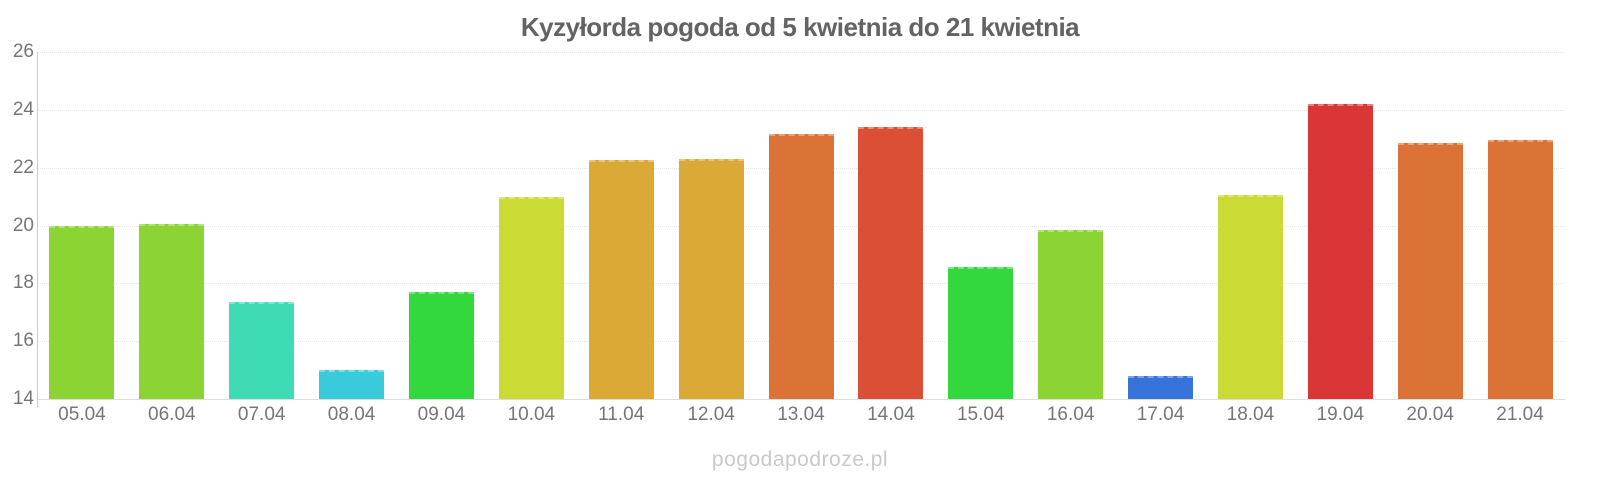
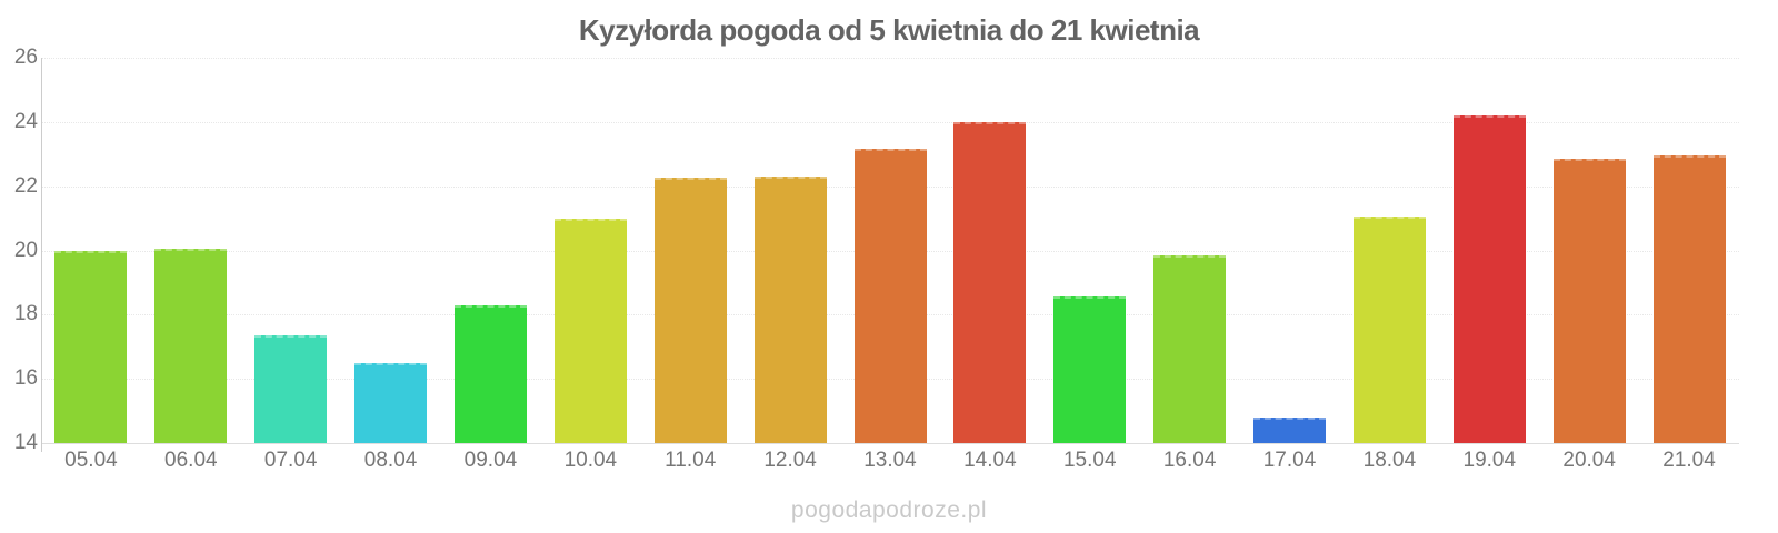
08.04: 15.0 -> 16.5
09.04: 17.7 -> 18.3
14.04: 23.4 -> 24.0
